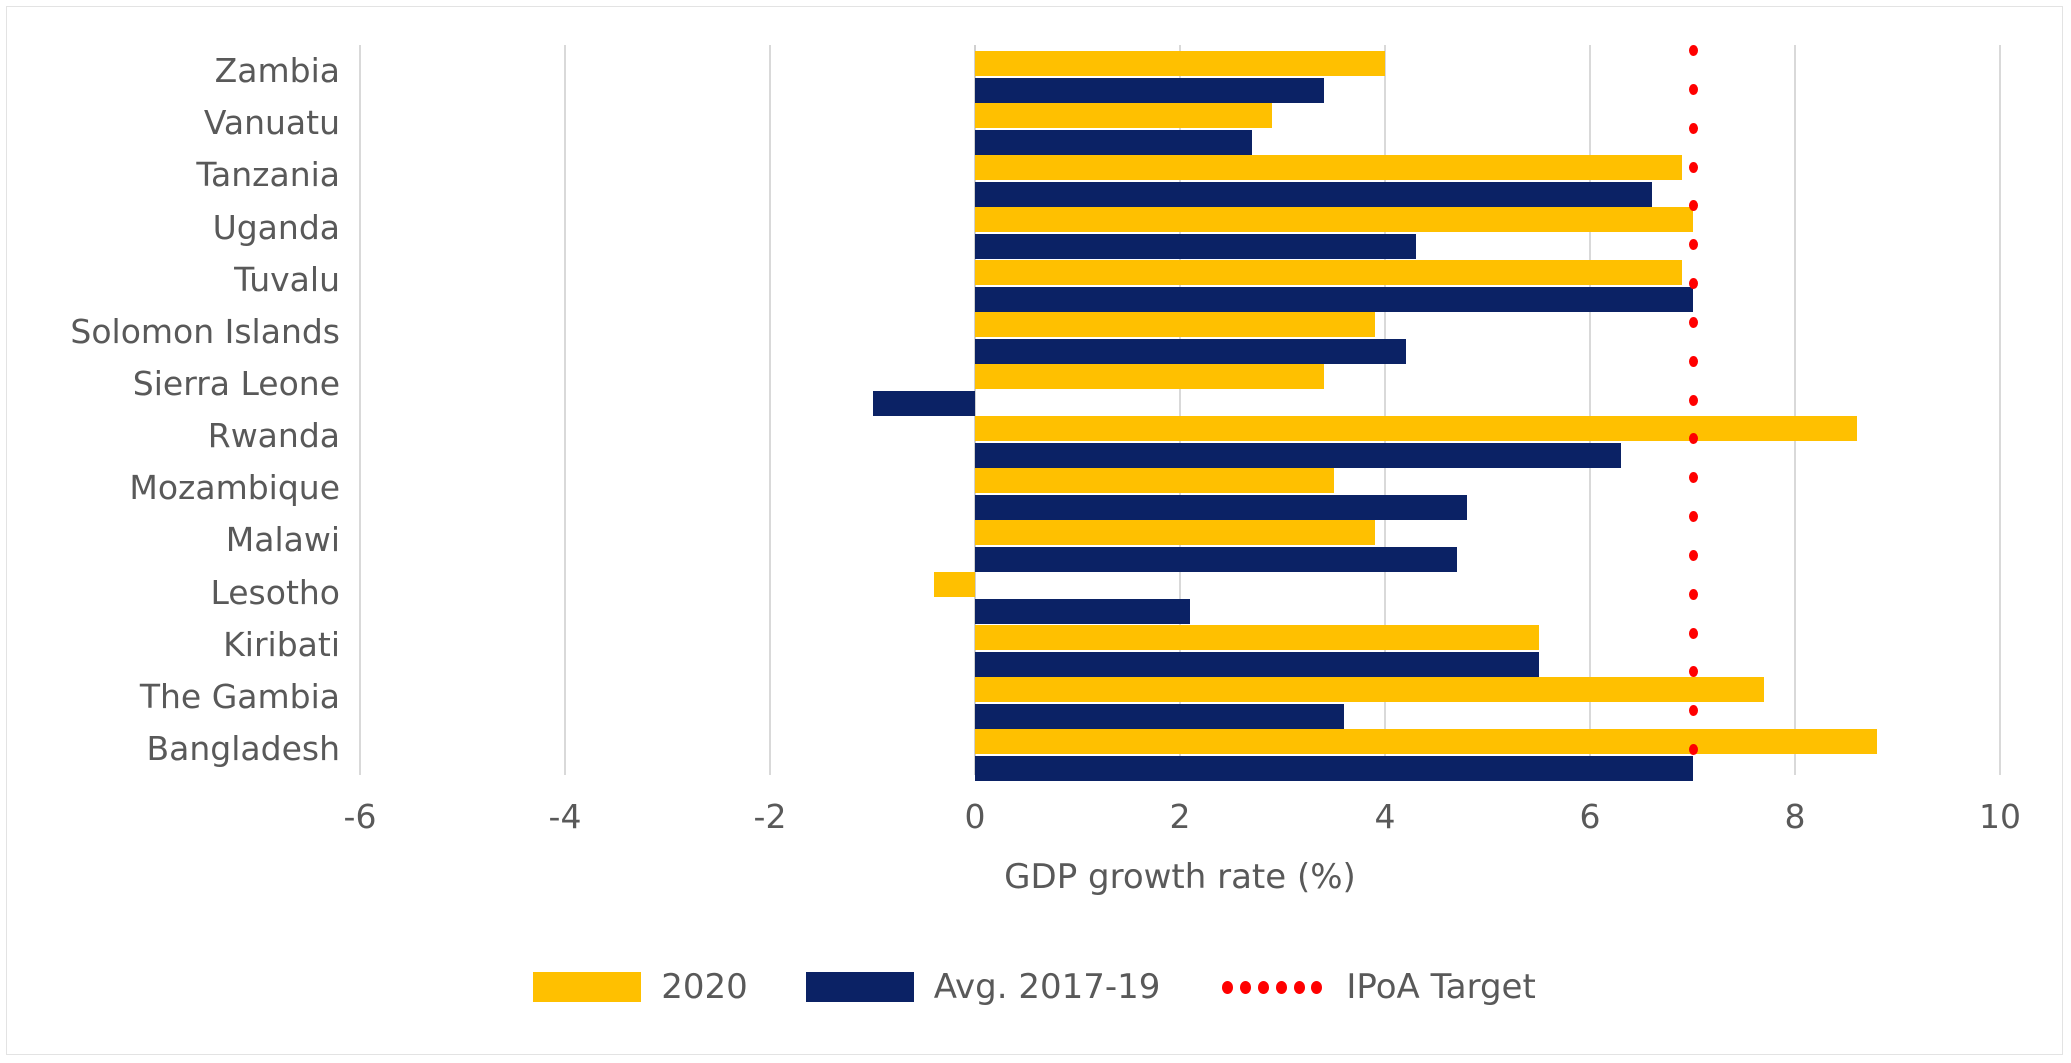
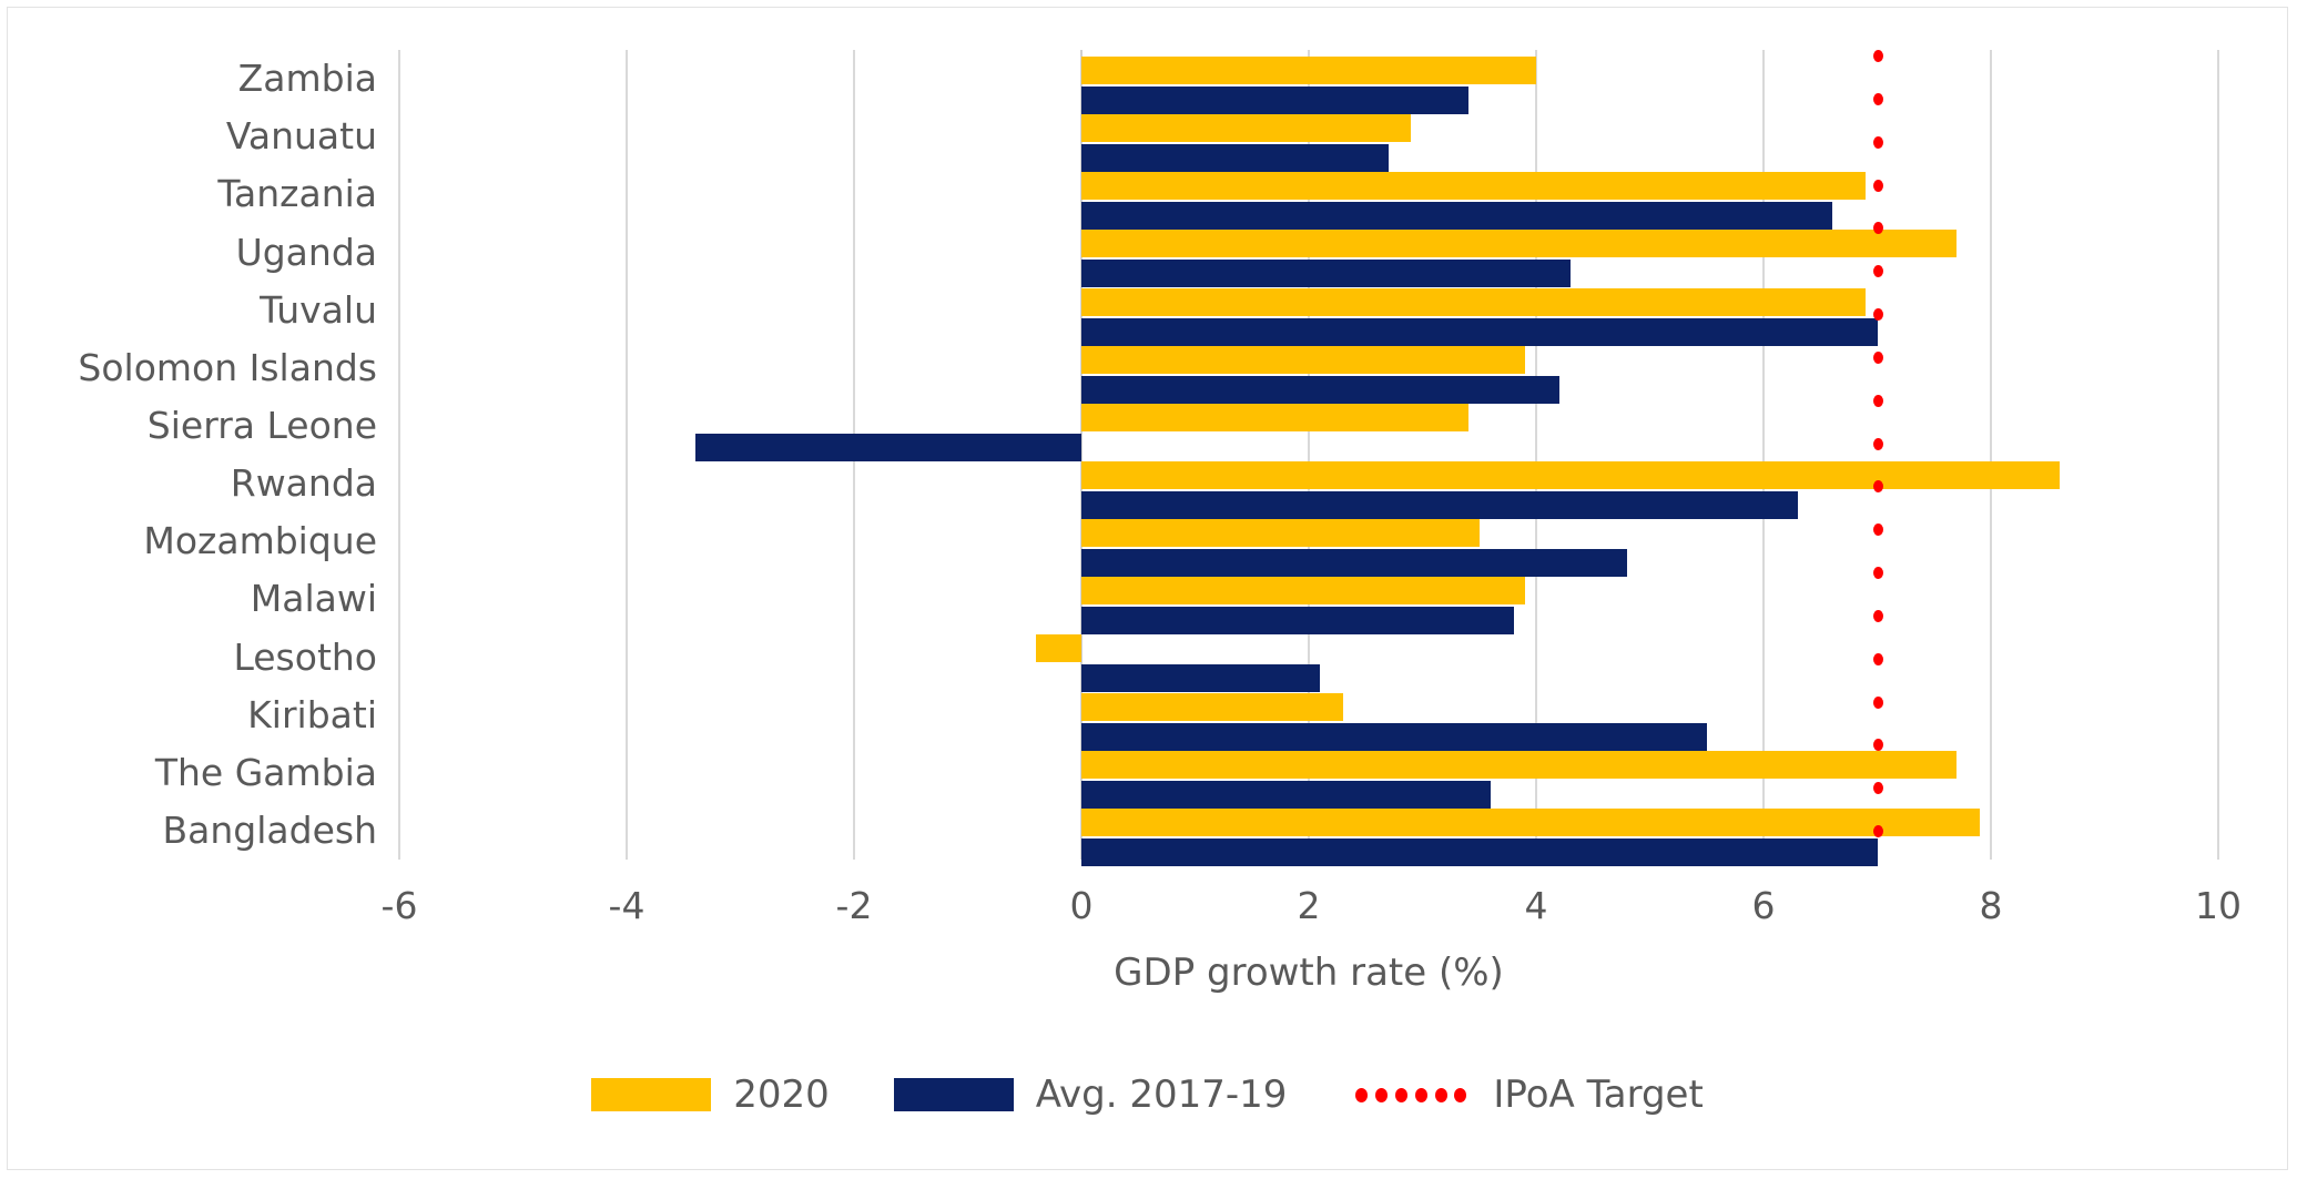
2020/Uganda: 7.0 -> 7.7
Avg. 2017-19/Sierra Leone: -1.0 -> -3.4
Avg. 2017-19/Malawi: 4.7 -> 3.8
2020/Kiribati: 5.5 -> 2.3
2020/Bangladesh: 8.8 -> 7.9
